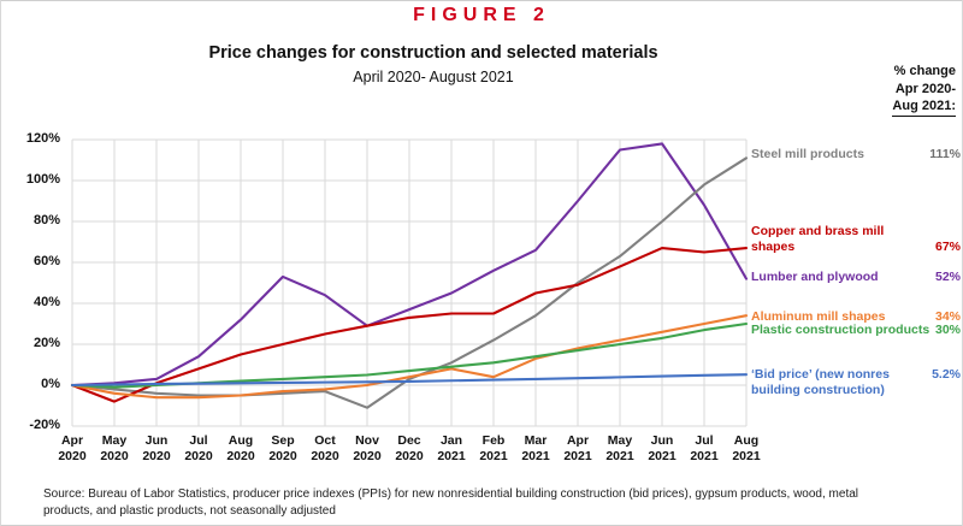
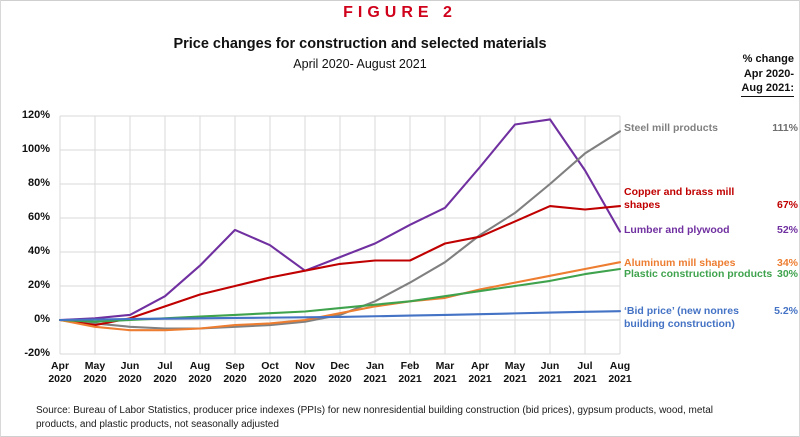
Copper and brass mill shapes/May 2020: -8% -> -3%
Steel mill products/Nov 2020: -11% -> -1%
Aluminum mill shapes/Feb 2021: 4% -> 11%
